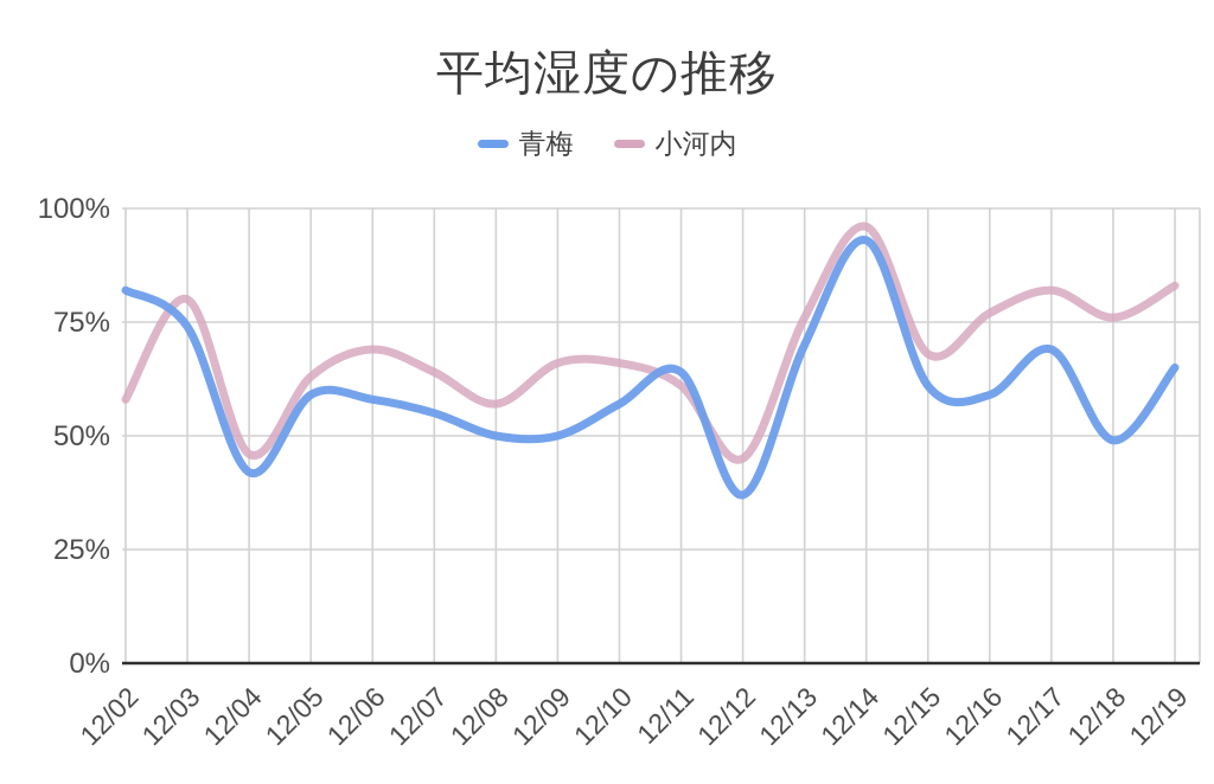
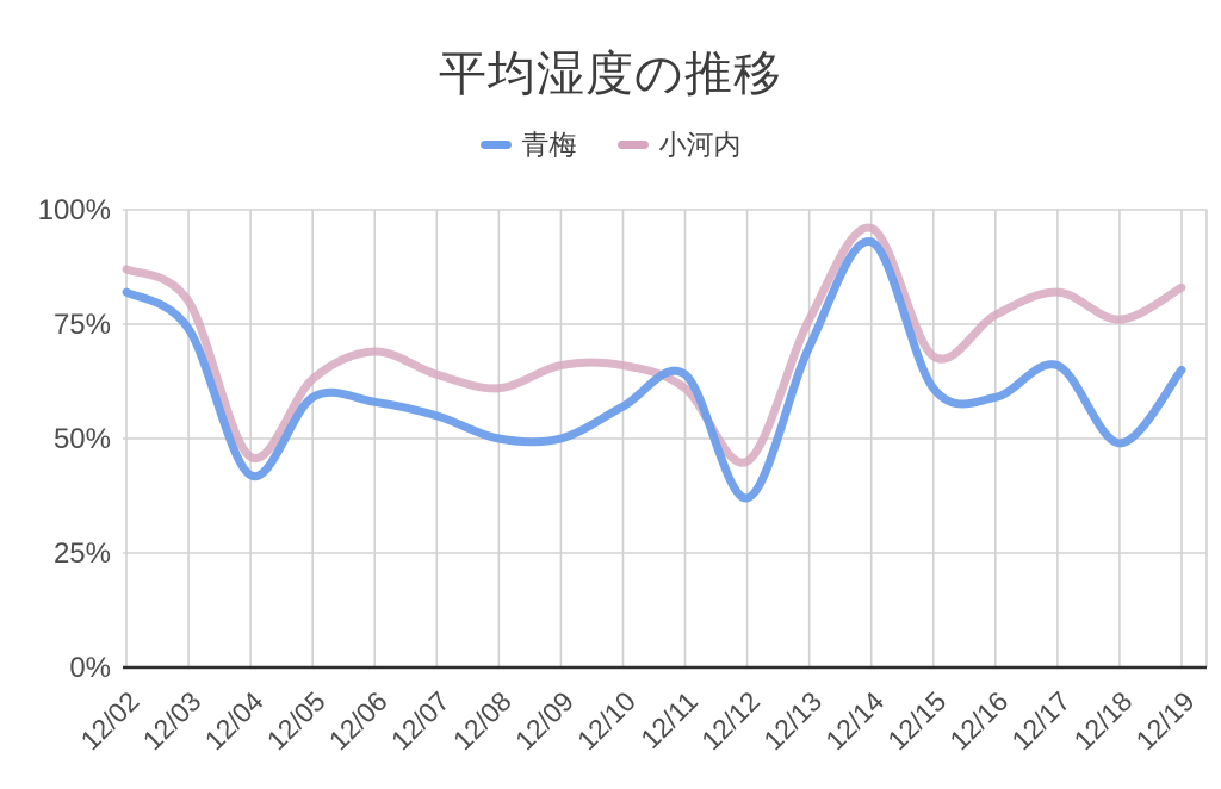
小河内/12/02: 58% -> 87%
小河内/12/08: 57% -> 61%
青梅/12/17: 69% -> 66%
